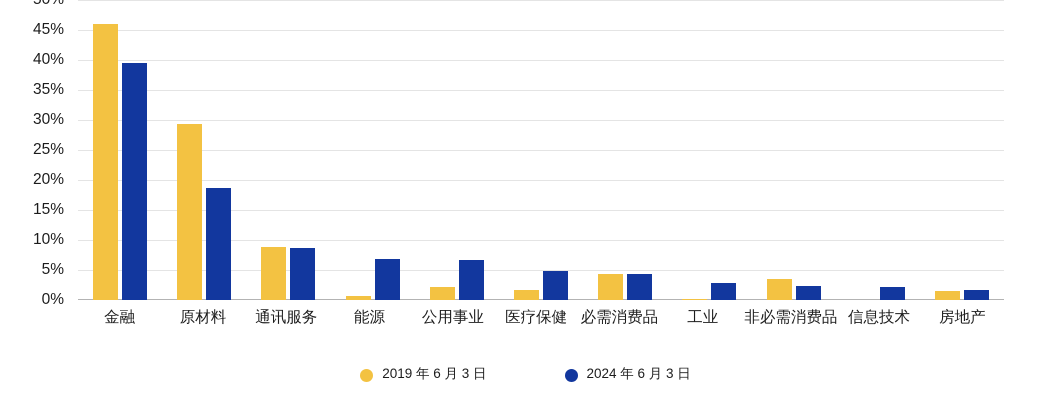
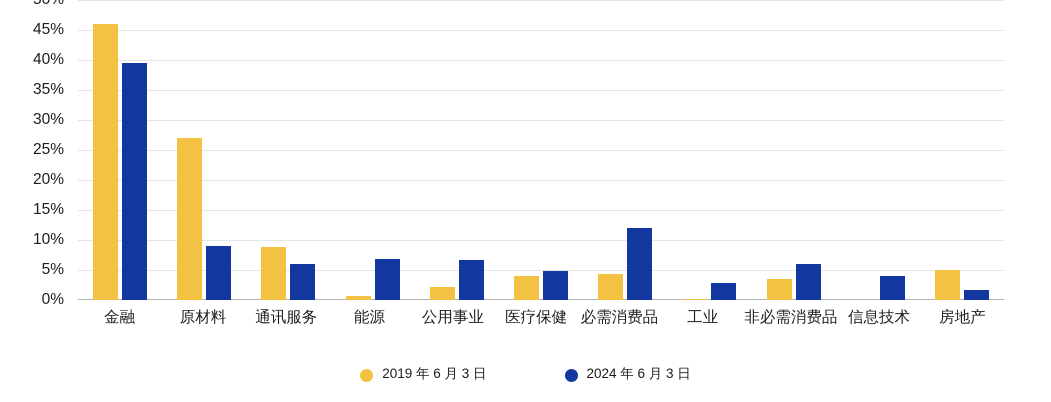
2019 年 6 月 3 日/原材料: 29% -> 27%
2024 年 6 月 3 日/原材料: 19% -> 9%
2024 年 6 月 3 日/通讯服务: 9% -> 6%
2019 年 6 月 3 日/医疗保健: 2% -> 4%
2024 年 6 月 3 日/必需消费品: 4% -> 12%
2024 年 6 月 3 日/非必需消费品: 2% -> 6%
2024 年 6 月 3 日/信息技术: 2% -> 4%
2019 年 6 月 3 日/房地产: 2% -> 5%
